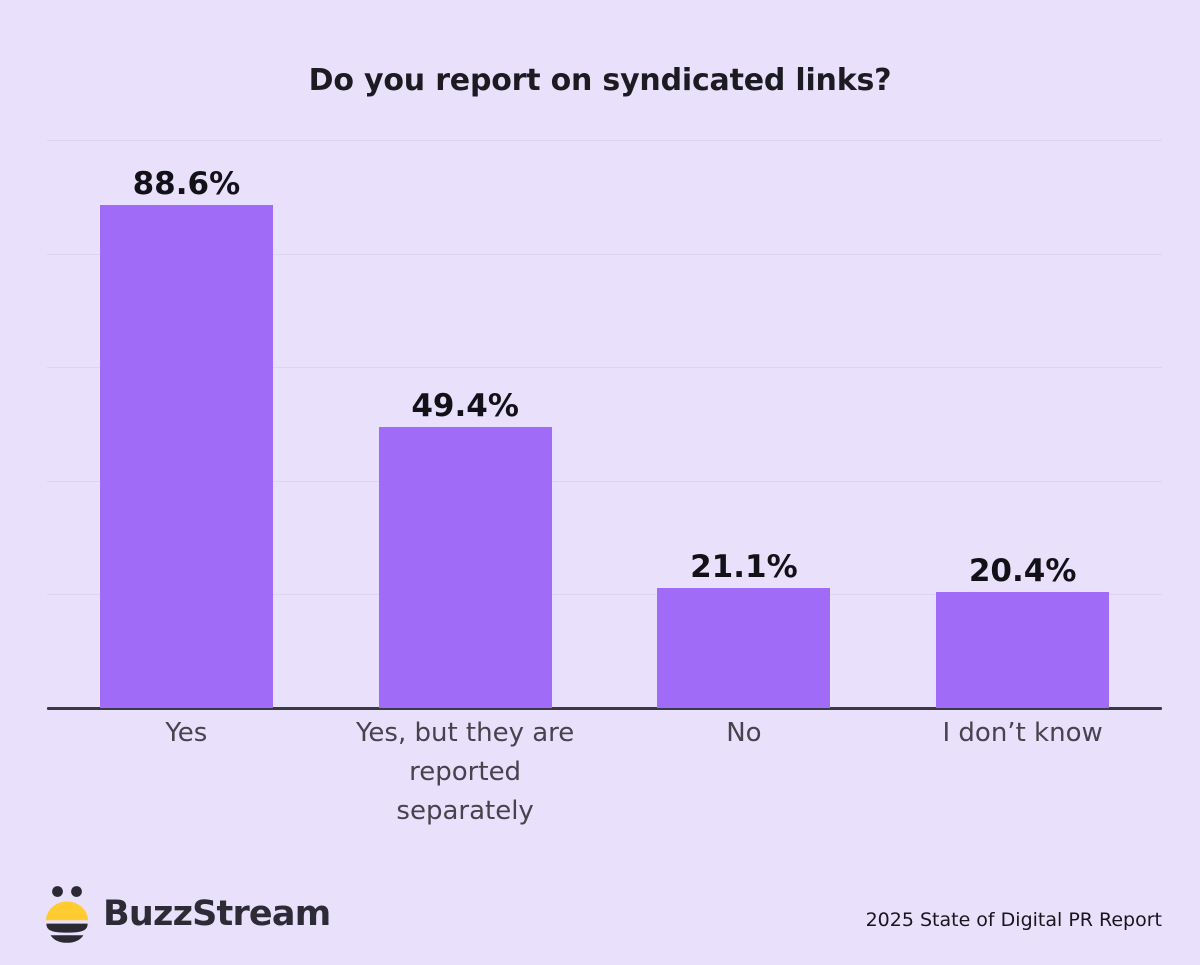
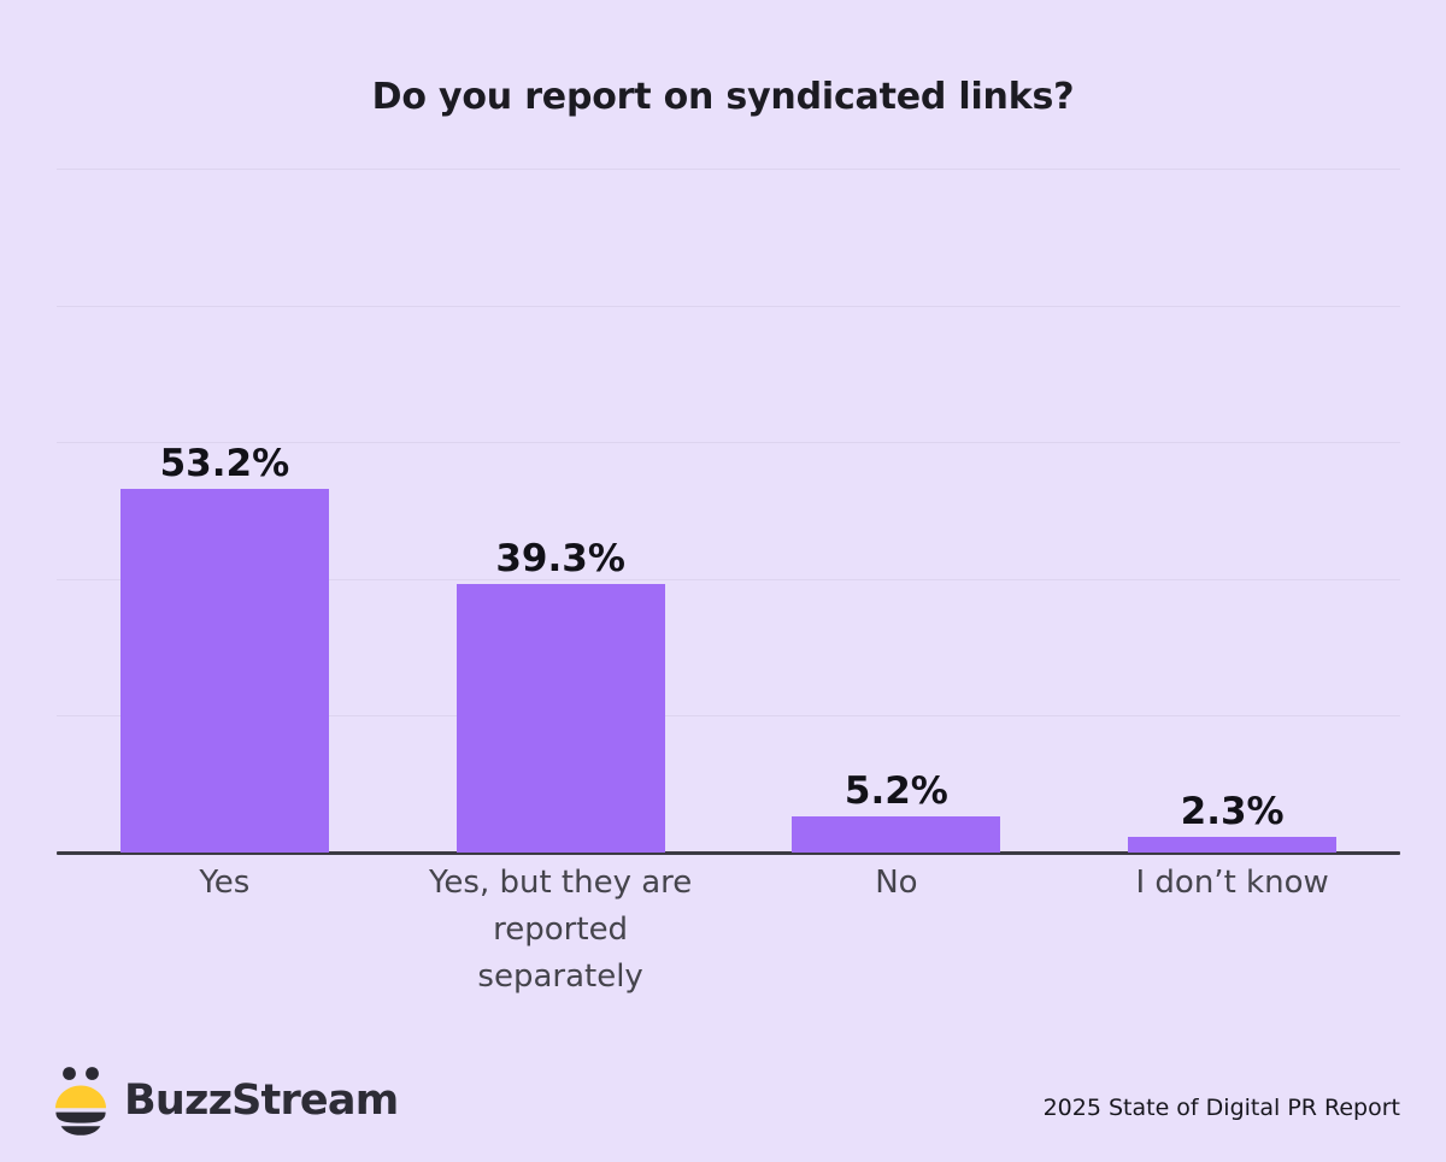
Yes: 88.6% -> 53.2%
Yes, but they are reported separately: 49.4% -> 39.3%
No: 21.1% -> 5.2%
I don’t know: 20.4% -> 2.3%
